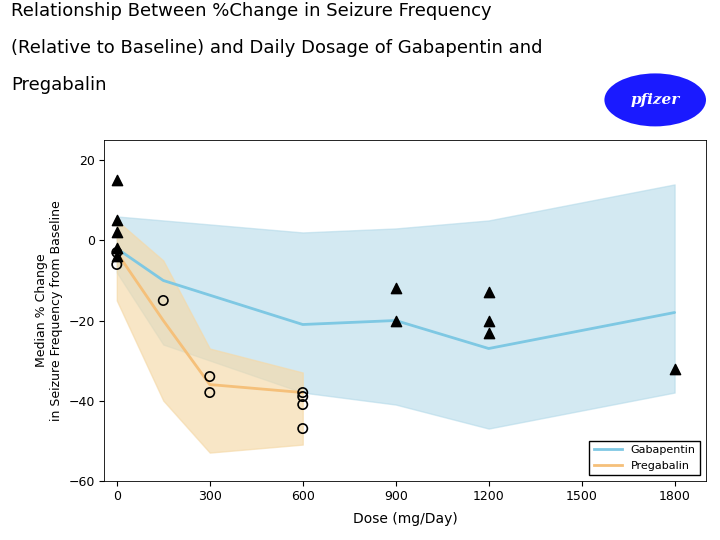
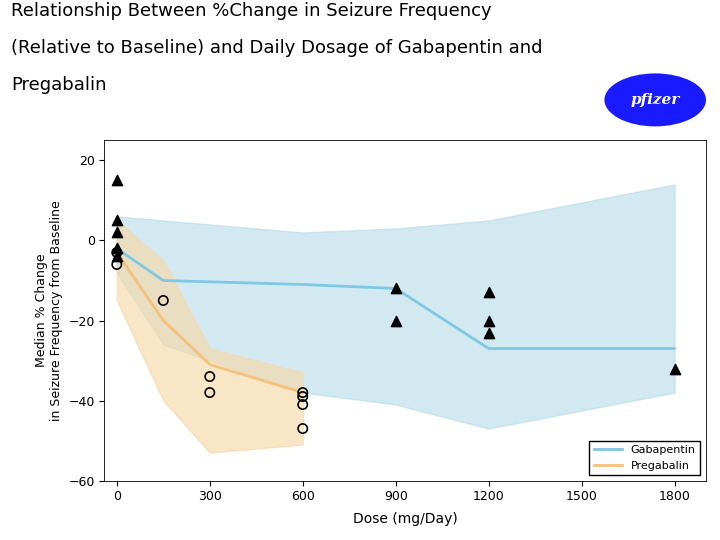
Pregabalin/300: -36 -> -31
Gabapentin/600: -21 -> -11
Gabapentin/900: -20 -> -12
Gabapentin/1800: -18 -> -27
